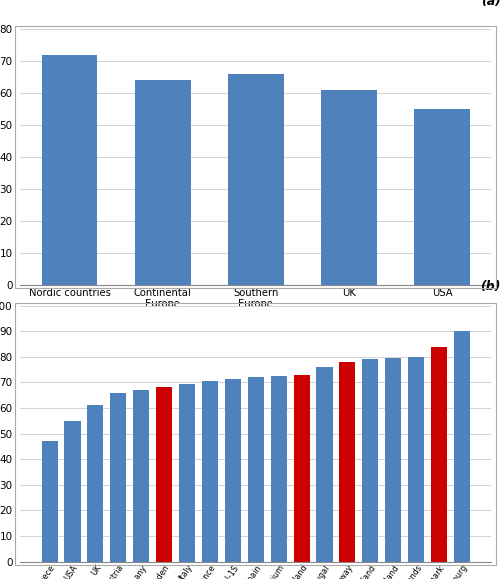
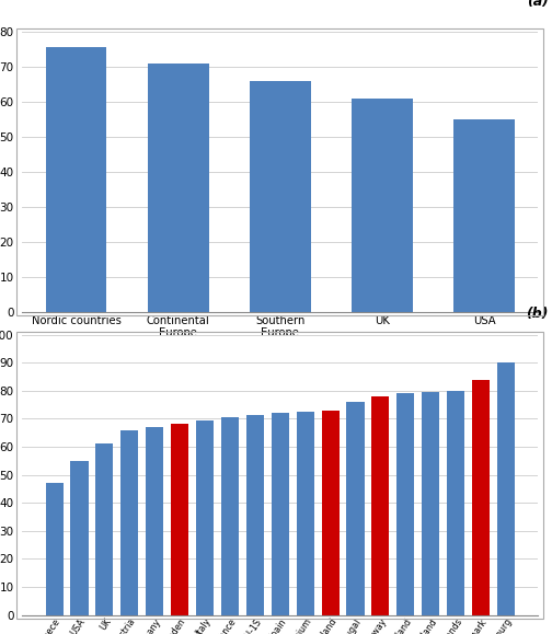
Nordic countries: 72.0 -> 75.5
Continental Europe: 64.0 -> 71.0
